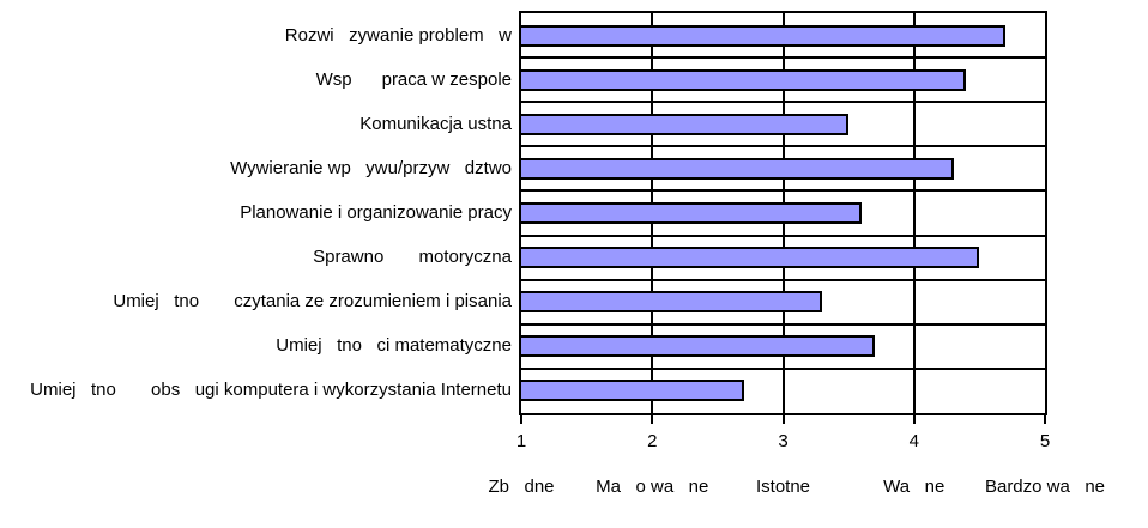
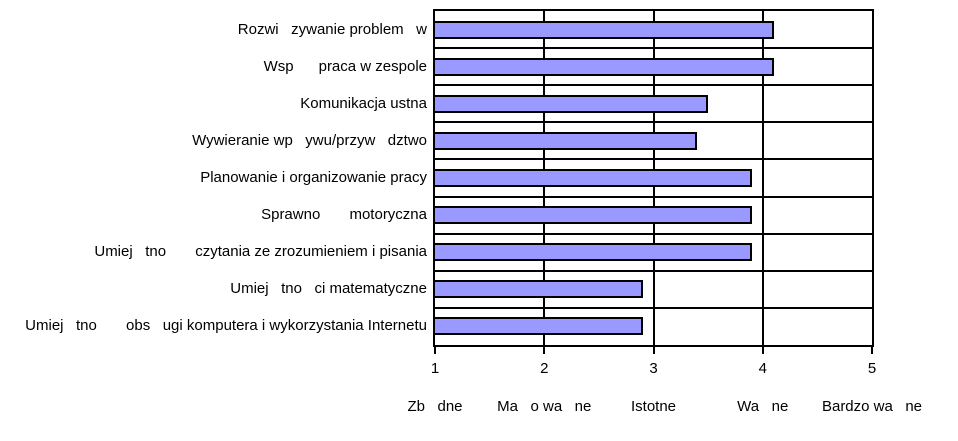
Rozwi zywanie problem w: 4.7 -> 4.1
Wsp praca w zespole: 4.4 -> 4.1
Wywieranie wp ywu/przyw dztwo: 4.3 -> 3.4
Planowanie i organizowanie pracy: 3.6 -> 3.9
Sprawno motoryczna: 4.5 -> 3.9
Umiej tno czytania ze zrozumieniem i pisania: 3.3 -> 3.9
Umiej tno ci matematyczne: 3.7 -> 2.9
Umiej tno obs ugi komputera i wykorzystania Internetu: 2.7 -> 2.9
